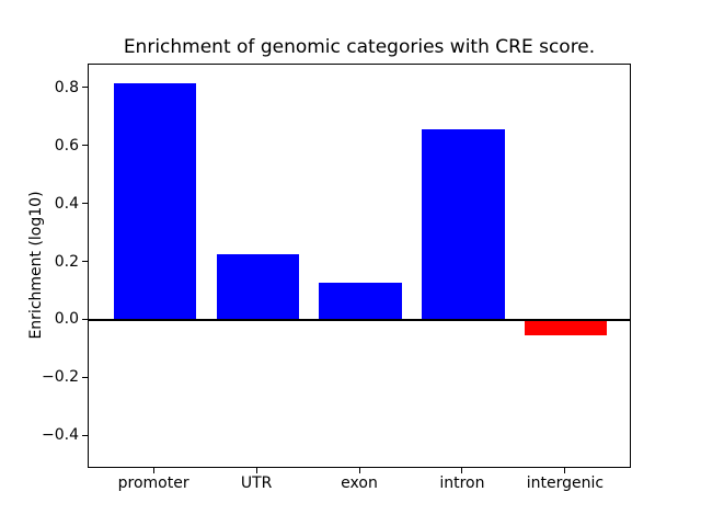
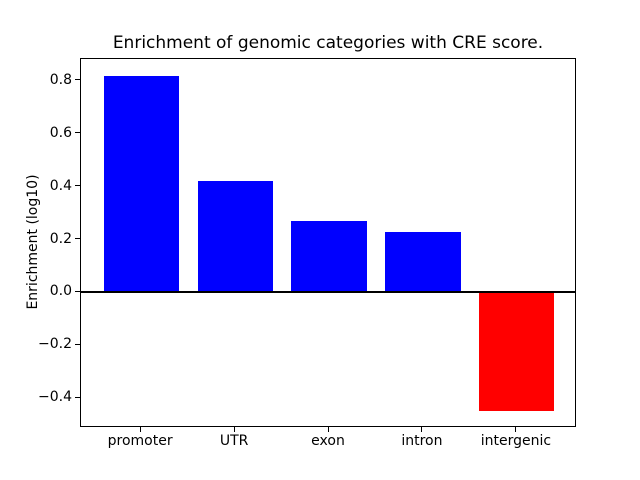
UTR: 0.23 -> 0.42
exon: 0.13 -> 0.27
intron: 0.66 -> 0.23
intergenic: -0.05 -> -0.45
